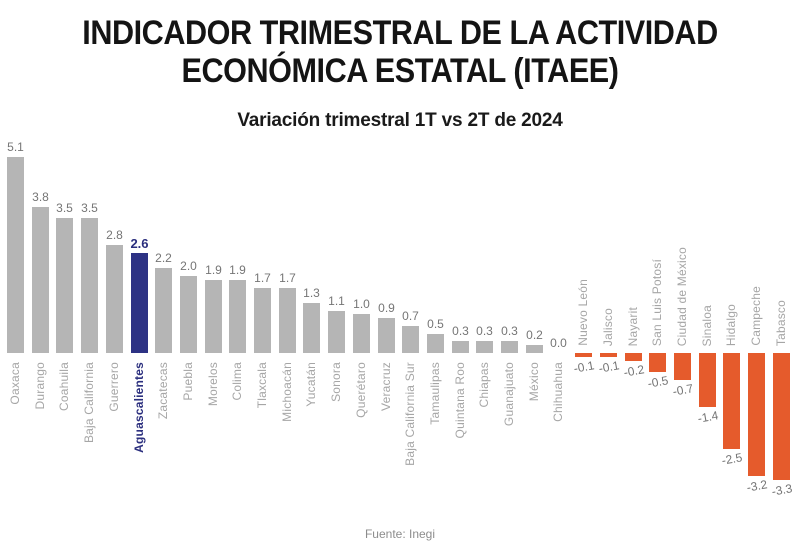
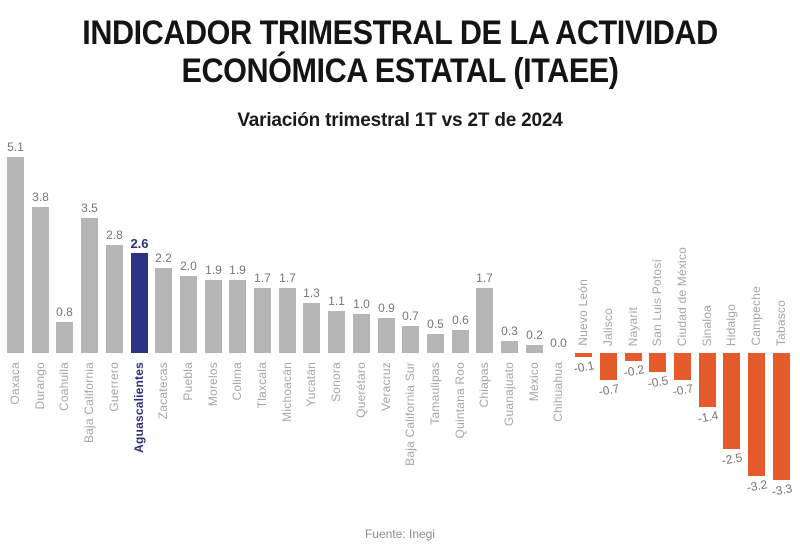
Coahuila: 3.5 -> 0.8
Quintana Roo: 0.3 -> 0.6
Chiapas: 0.3 -> 1.7
Jalisco: -0.1 -> -0.7
